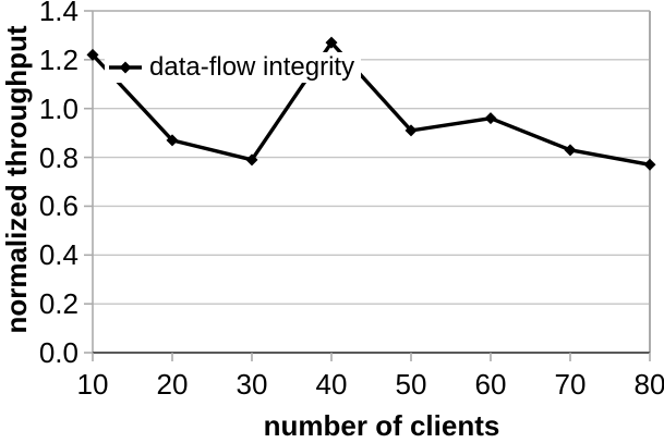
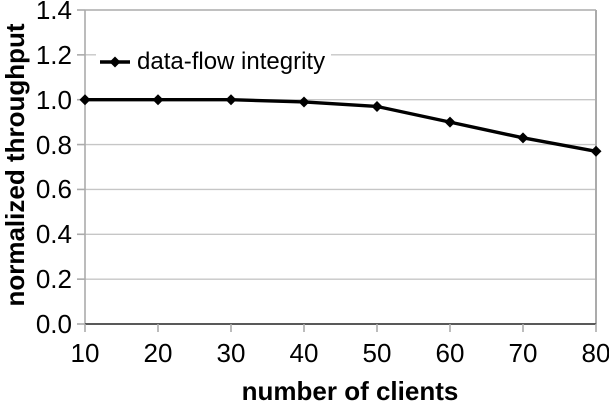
10: 1.22 -> 1.00
20: 0.87 -> 1.00
30: 0.79 -> 1.00
40: 1.27 -> 0.99
50: 0.91 -> 0.97
60: 0.96 -> 0.90
